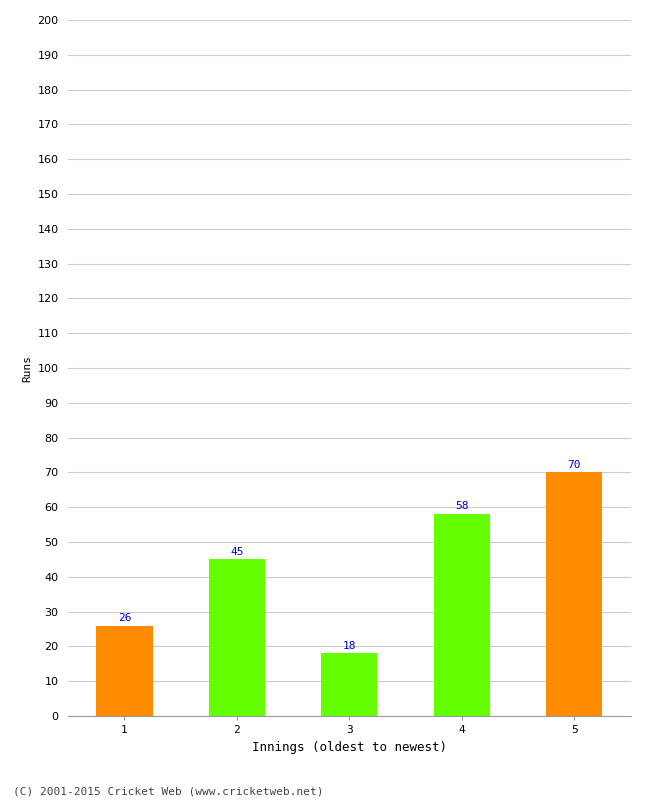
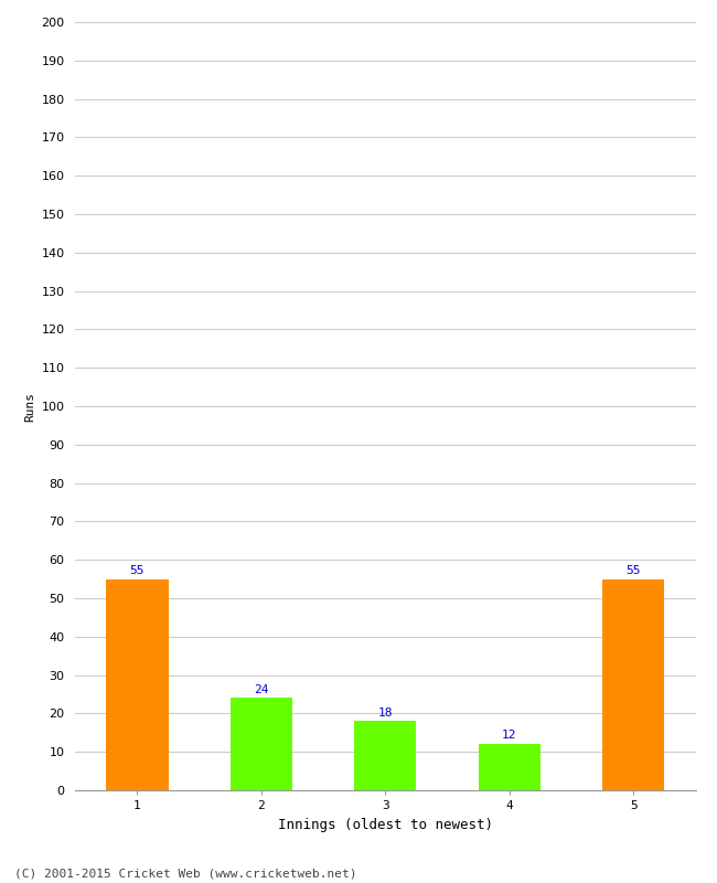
1: 26 -> 55
2: 45 -> 24
4: 58 -> 12
5: 70 -> 55
